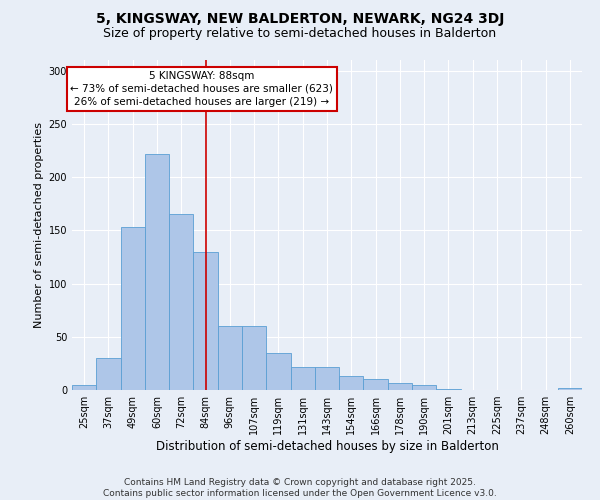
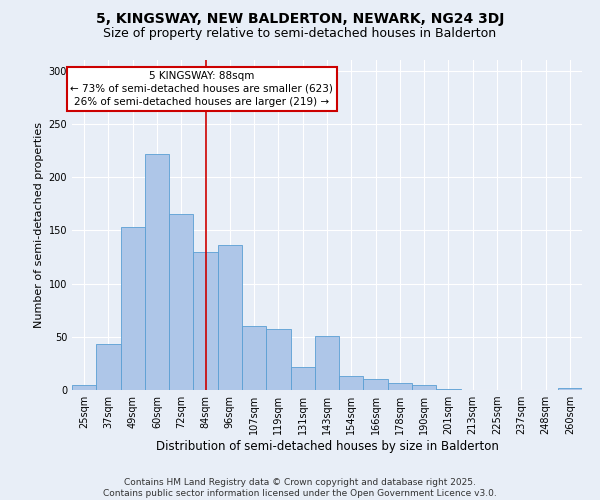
37sqm: 30 -> 43
96sqm: 60 -> 136
119sqm: 35 -> 57
143sqm: 22 -> 51
